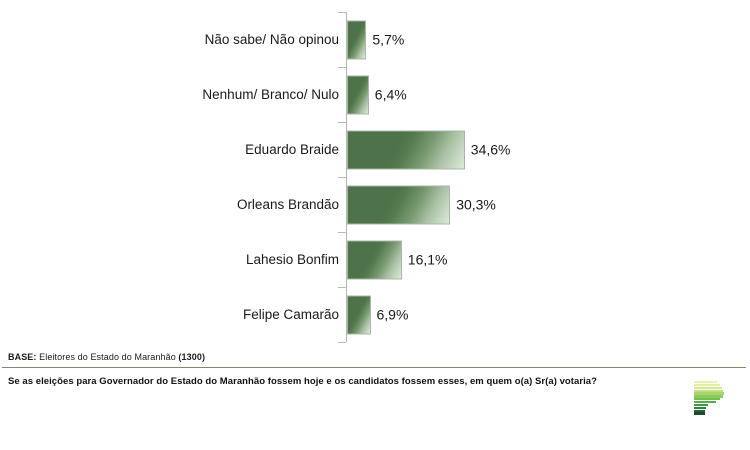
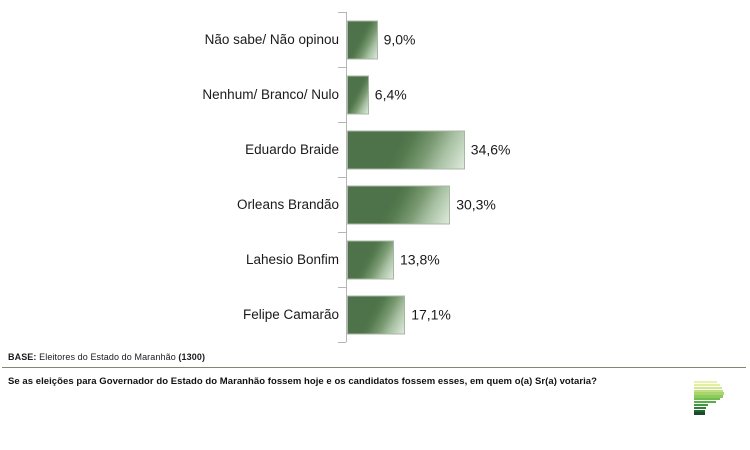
Não sabe/ Não opinou: 5,7% -> 9,0%
Lahesio Bonfim: 16,1% -> 13,8%
Felipe Camarão: 6,9% -> 17,1%
